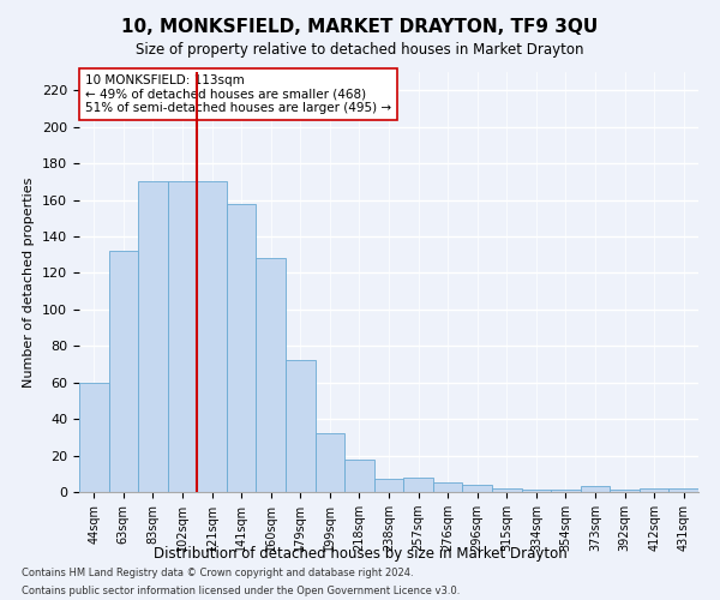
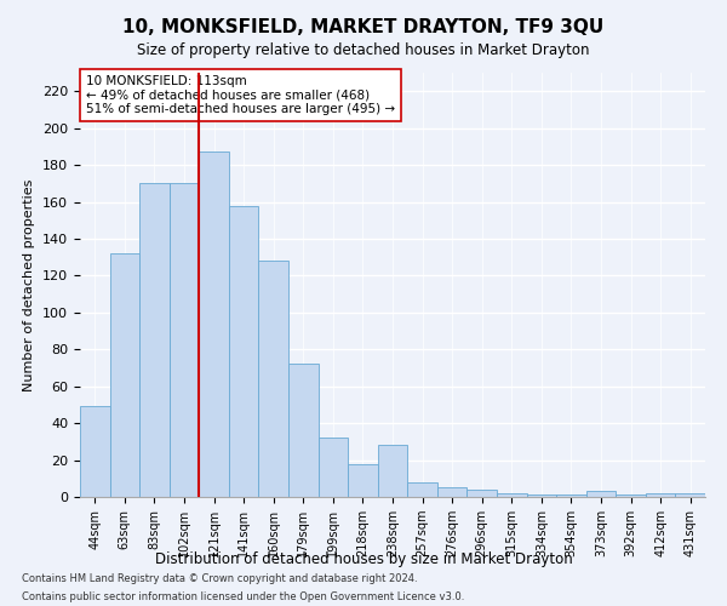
44sqm: 60 -> 49
121sqm: 170 -> 187
238sqm: 7 -> 28
